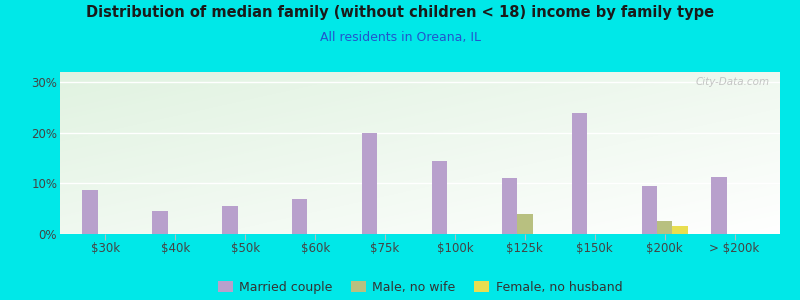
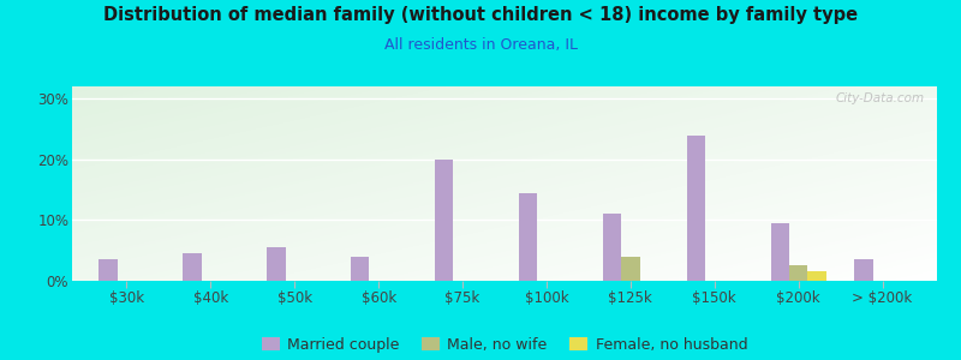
Married couple/$30k: 8.6% -> 3.5%
Married couple/$60k: 7.0% -> 4.0%
Married couple/> $200k: 11.2% -> 3.5%
